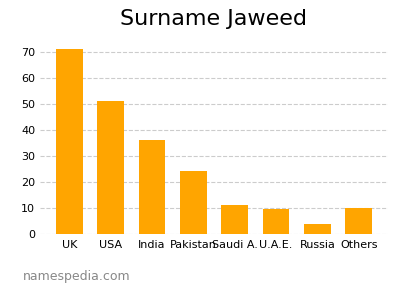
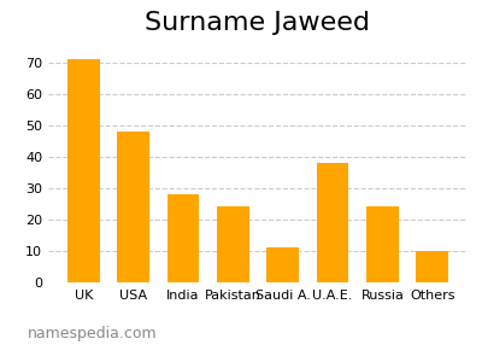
USA: 51.0 -> 48.0
India: 36.0 -> 28.0
U.A.E.: 9.5 -> 38.0
Russia: 4.0 -> 24.0
